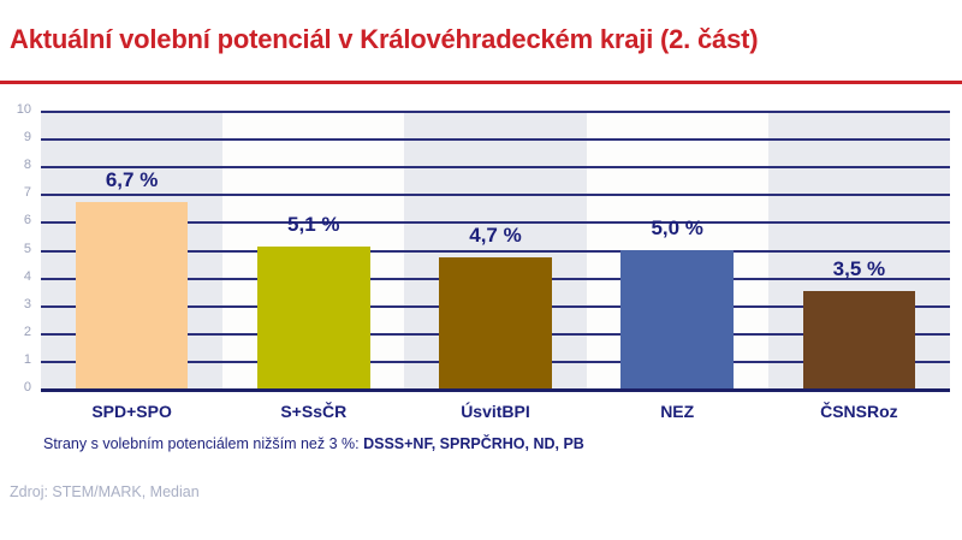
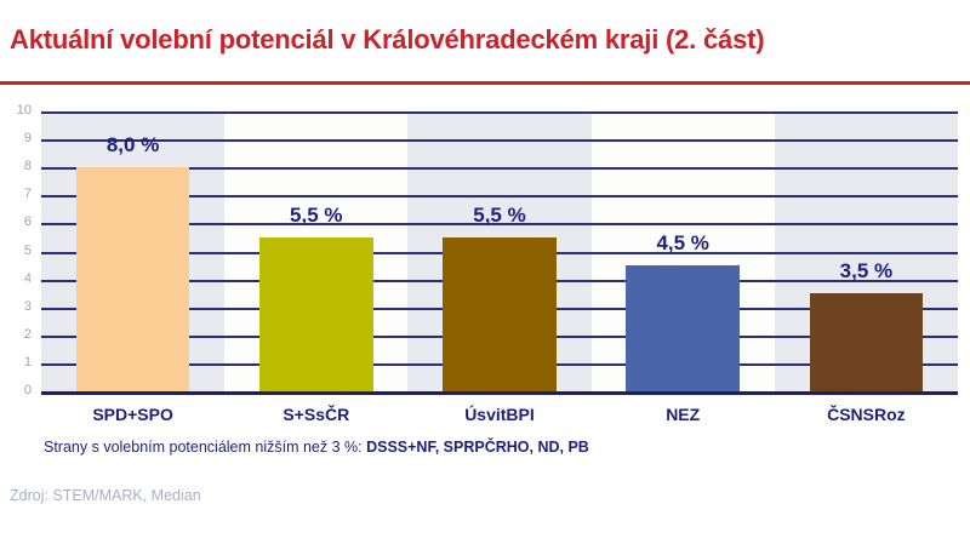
SPD+SPO: 6,7 -> 8,0
S+SsČR: 5,1 -> 5,5
ÚsvitBPI: 4,7 -> 5,5
NEZ: 5,0 -> 4,5
